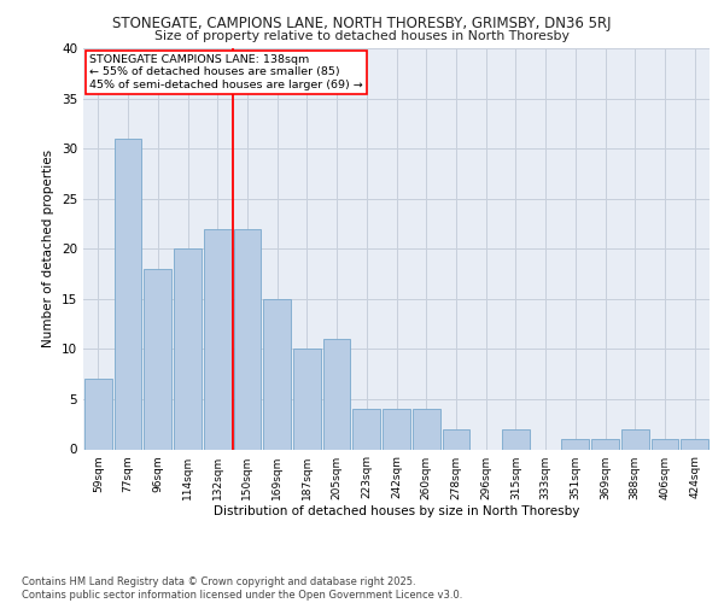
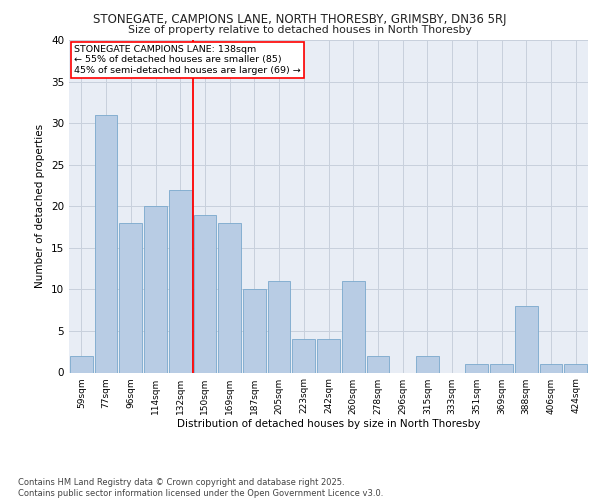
59sqm: 7 -> 2
150sqm: 22 -> 19
169sqm: 15 -> 18
260sqm: 4 -> 11
388sqm: 2 -> 8
